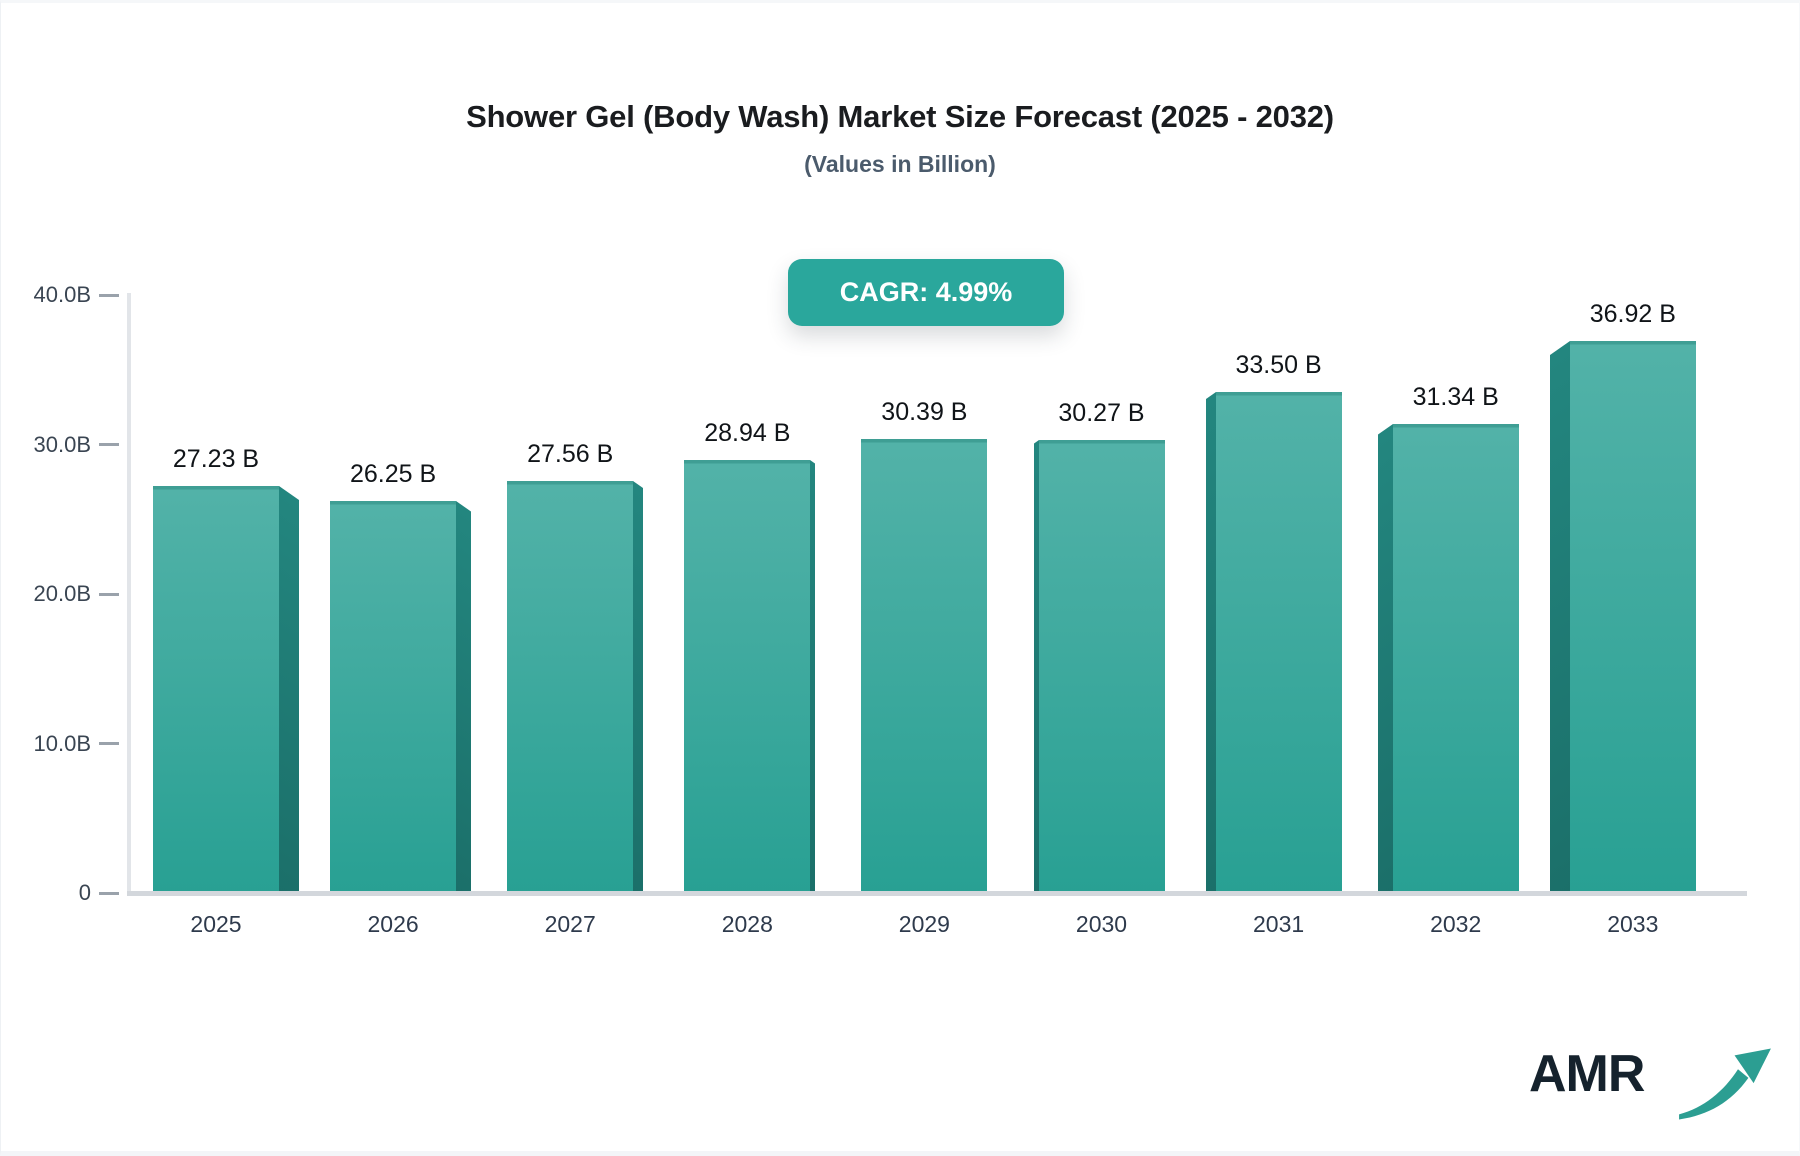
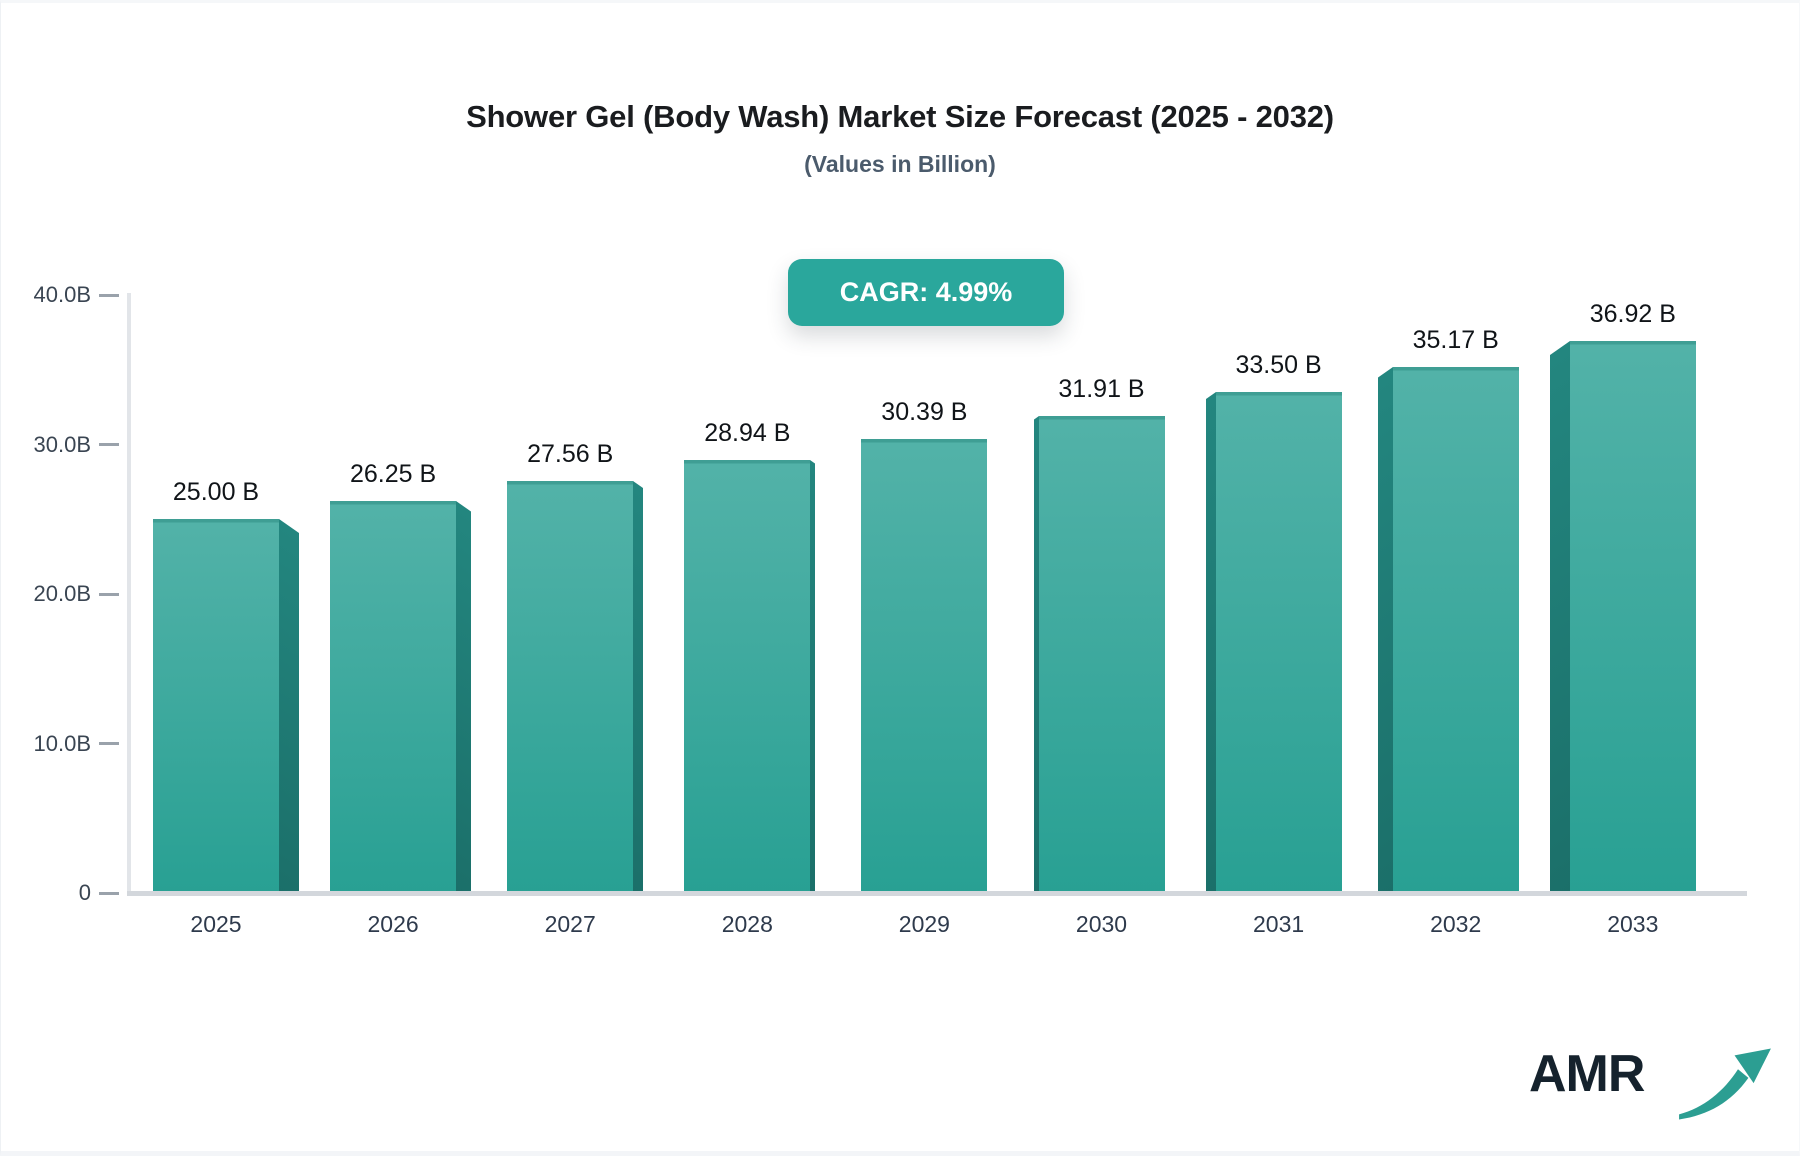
2025: 27.23 -> 25.00
2030: 30.27 -> 31.91
2032: 31.34 -> 35.17
